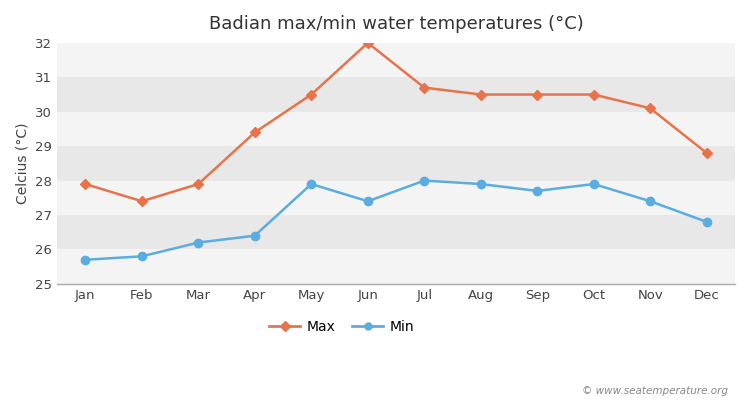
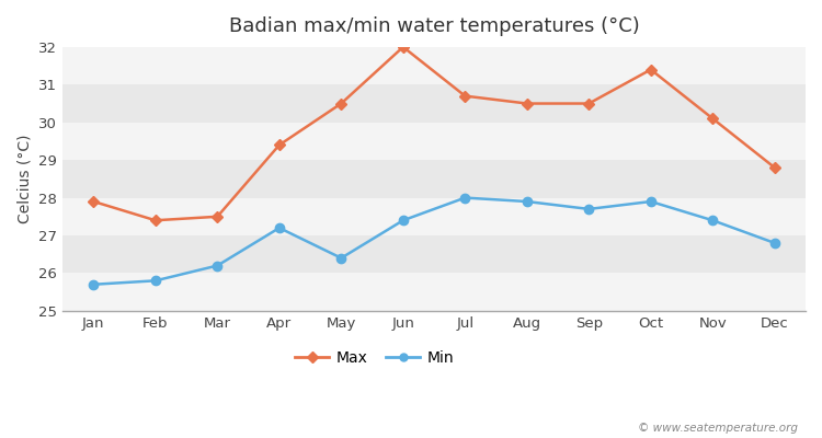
Max/Mar: 27.9 -> 27.5
Min/Apr: 26.4 -> 27.2
Min/May: 27.9 -> 26.4
Max/Oct: 30.5 -> 31.4
